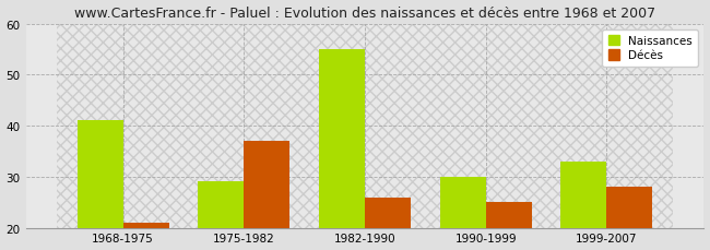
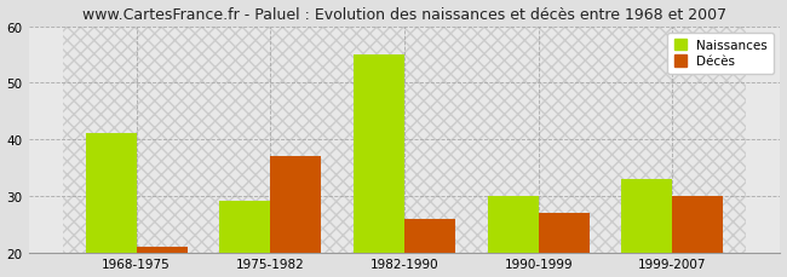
Décès/1990-1999: 25 -> 27
Décès/1999-2007: 28 -> 30
